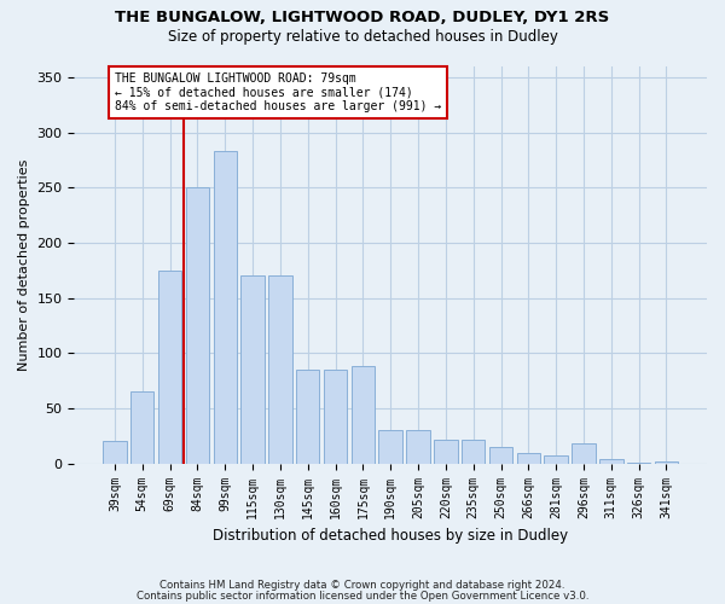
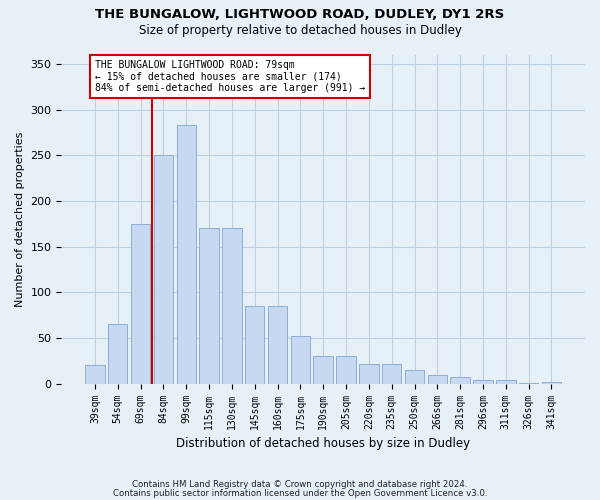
175sqm: 88 -> 52
296sqm: 18 -> 4
